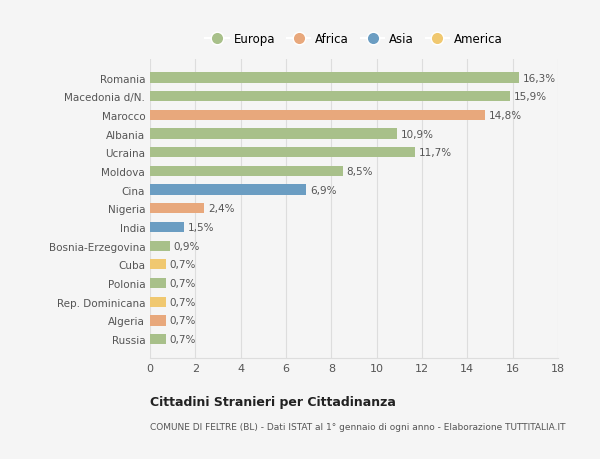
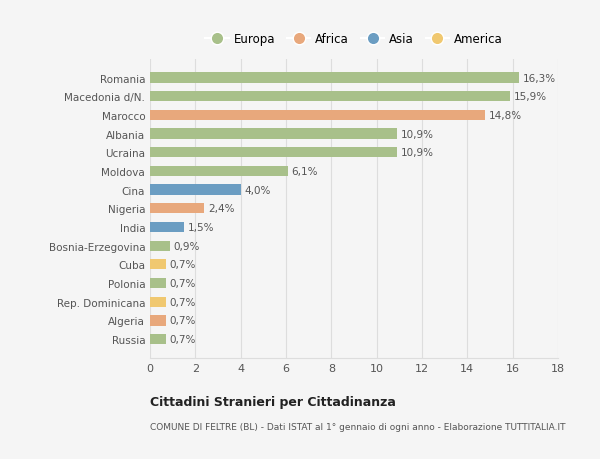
Ucraina: 11,7% -> 10,9%
Moldova: 8,5% -> 6,1%
Cina: 6,9% -> 4,0%
